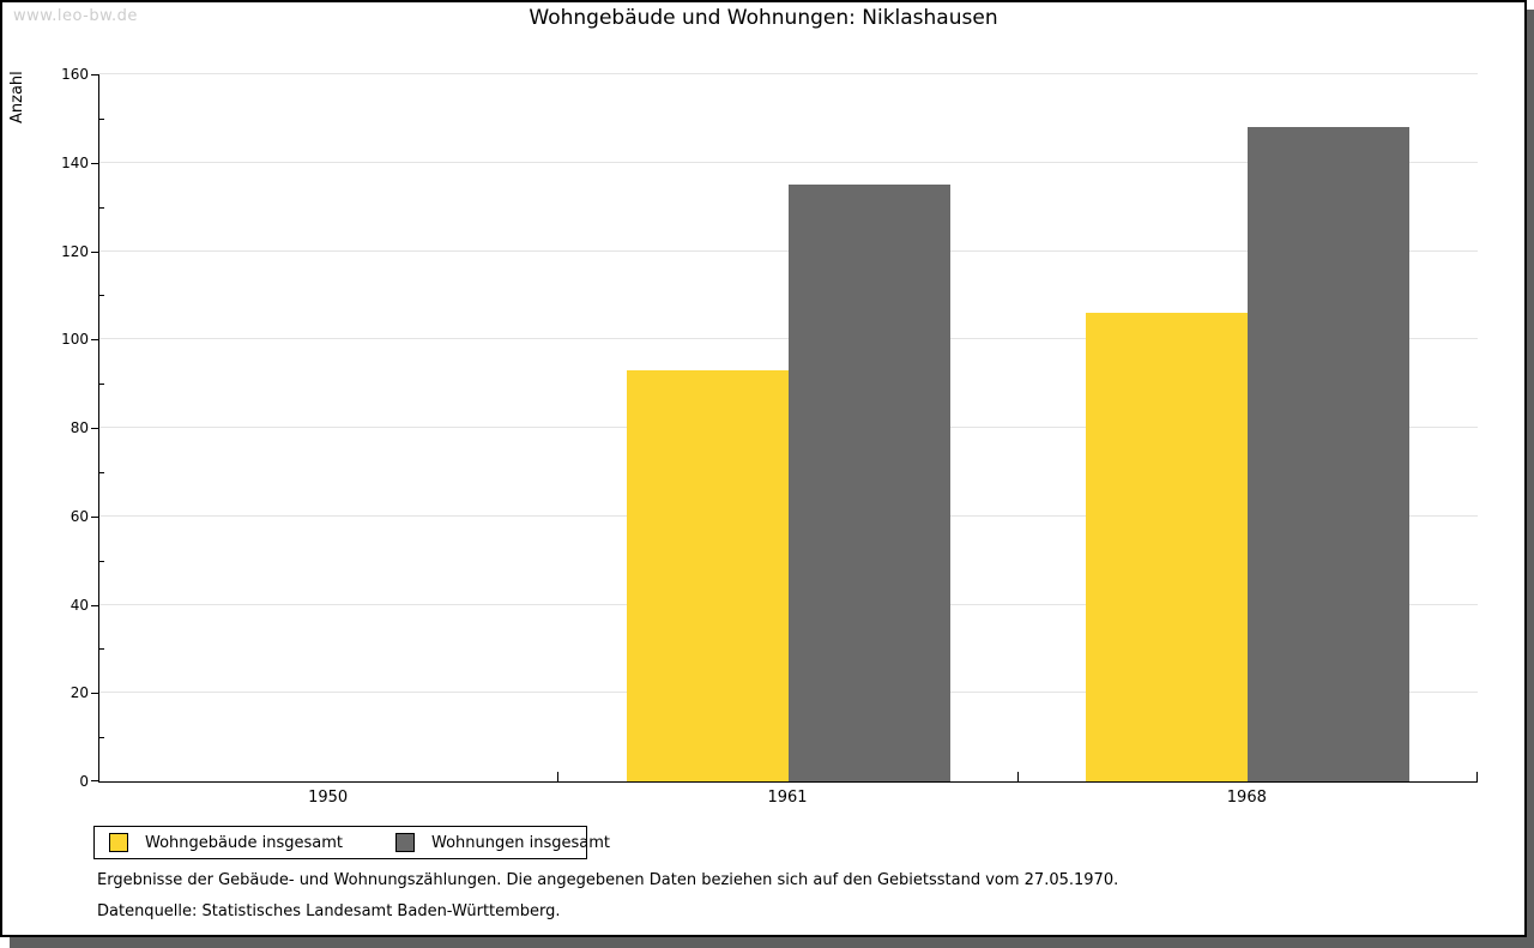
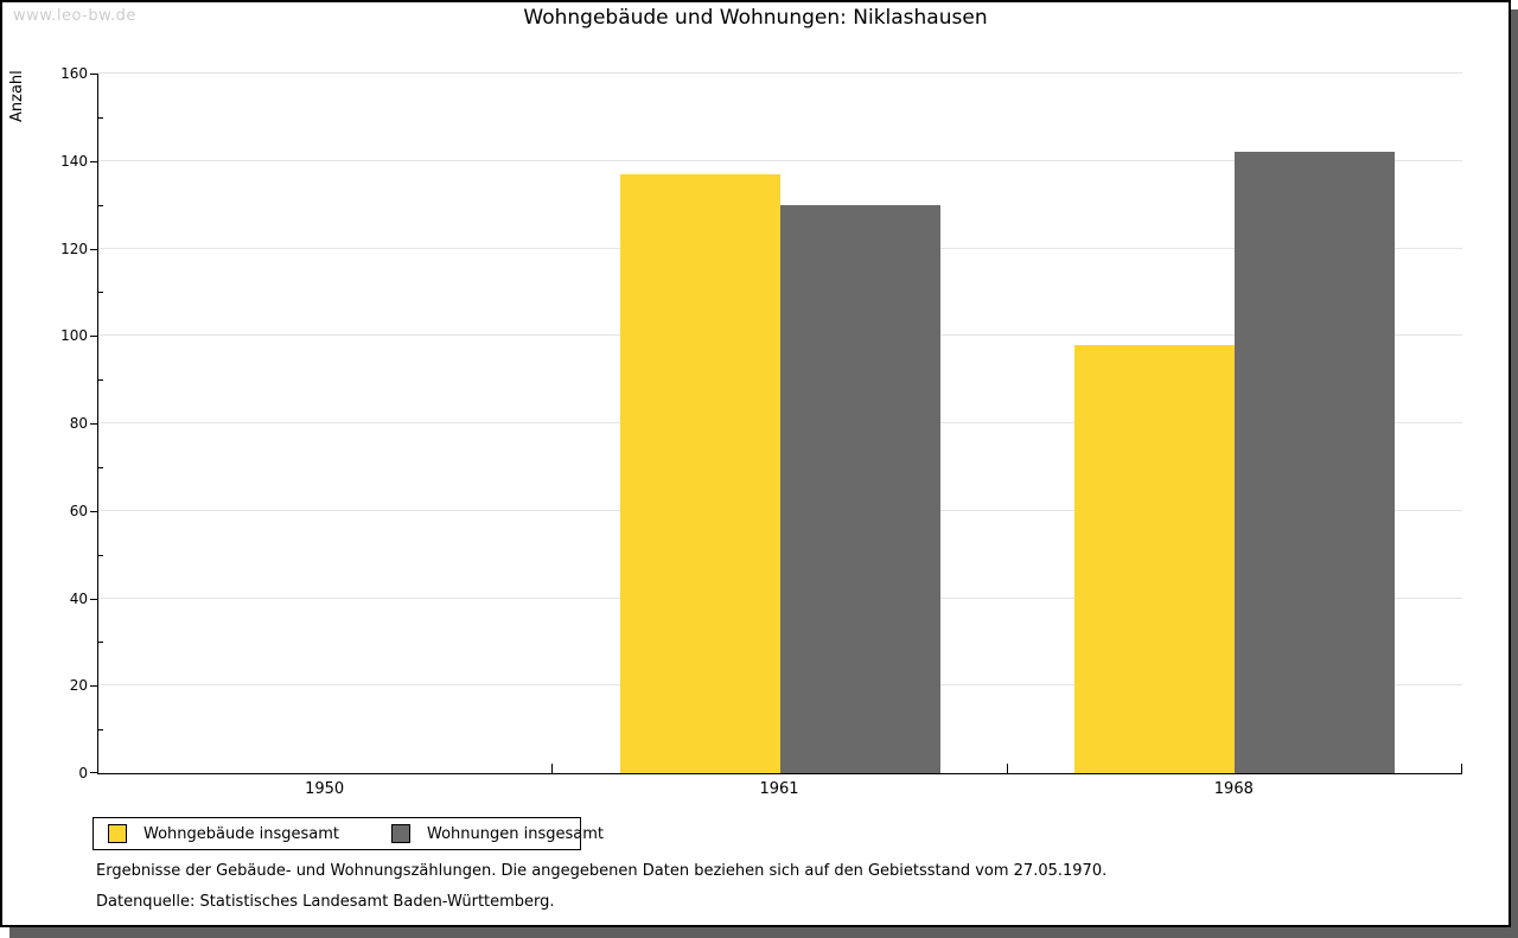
Wohngebäude insgesamt/1961: 93 -> 137
Wohnungen insgesamt/1961: 135 -> 130
Wohngebäude insgesamt/1968: 106 -> 98
Wohnungen insgesamt/1968: 148 -> 142
